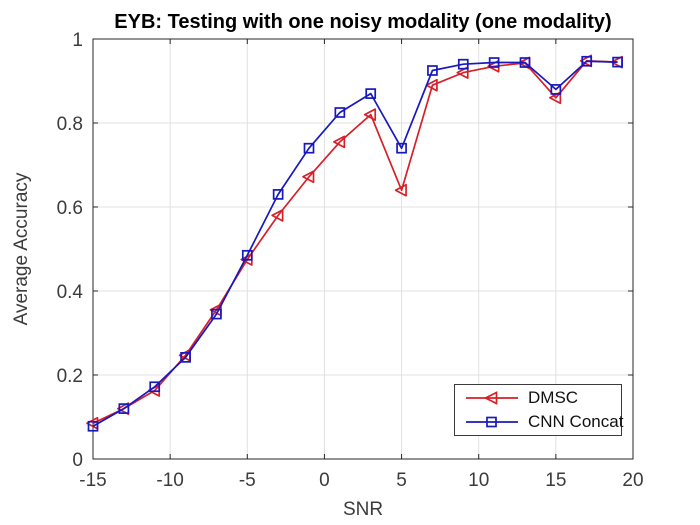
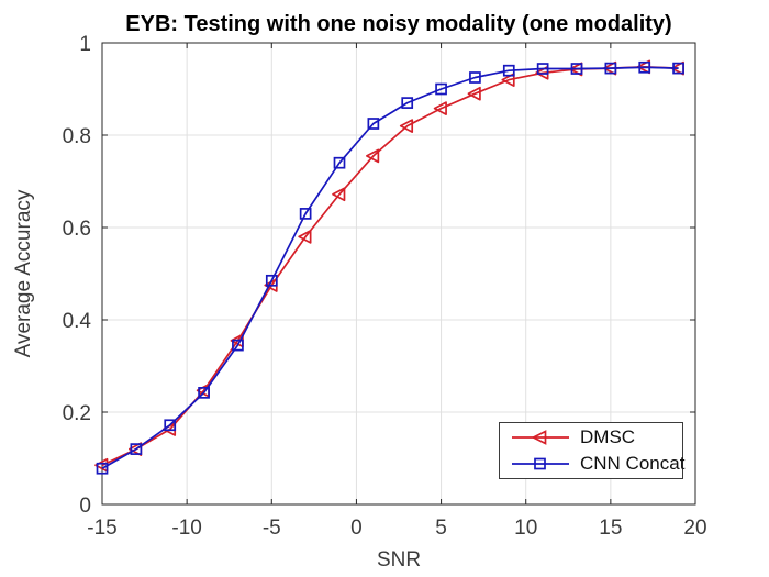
DMSC/5: 0.64 -> 0.86
CNN Concat/5: 0.74 -> 0.90
DMSC/15: 0.86 -> 0.94
CNN Concat/15: 0.88 -> 0.94
